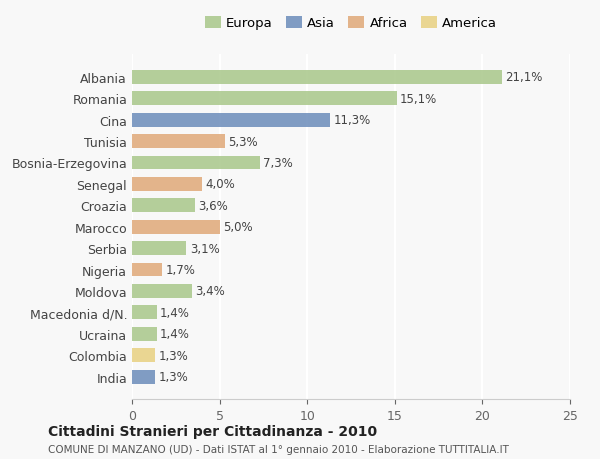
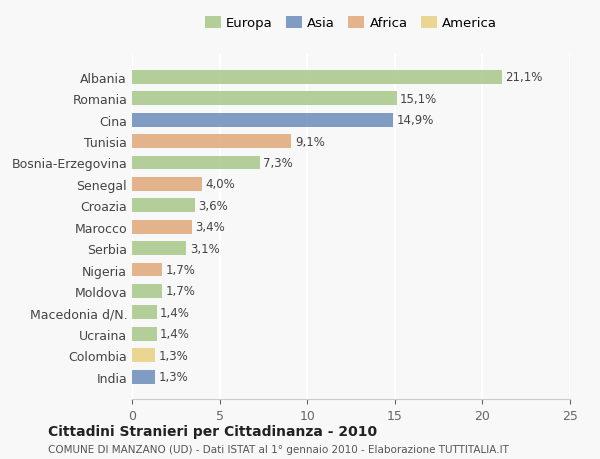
Cina: 11,3% -> 14,9%
Tunisia: 5,3% -> 9,1%
Marocco: 5,0% -> 3,4%
Moldova: 3,4% -> 1,7%
